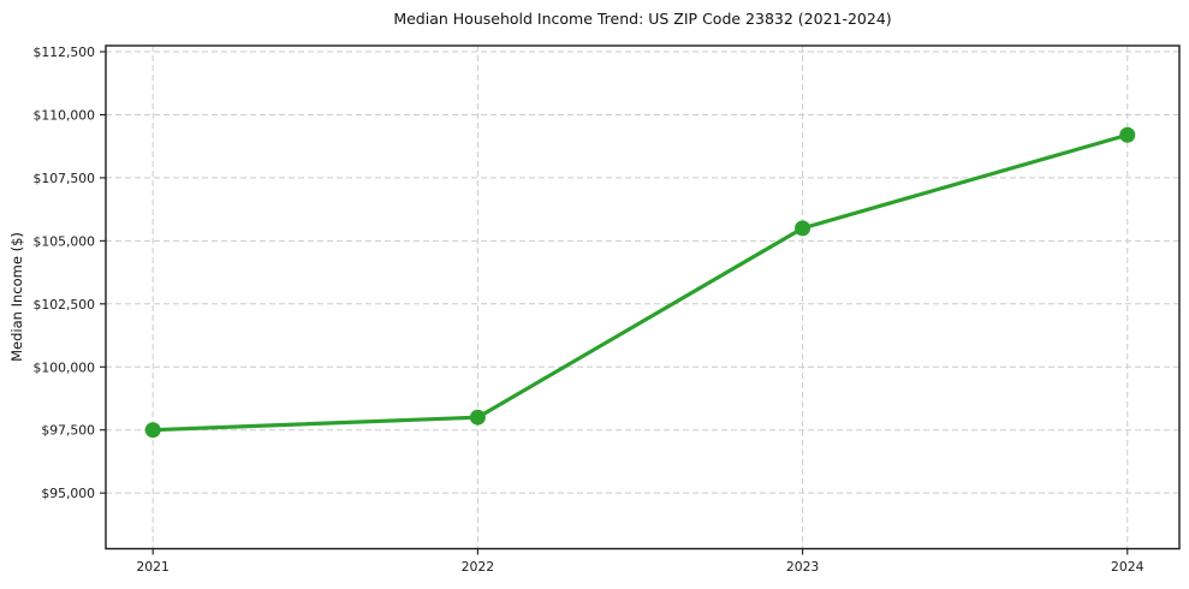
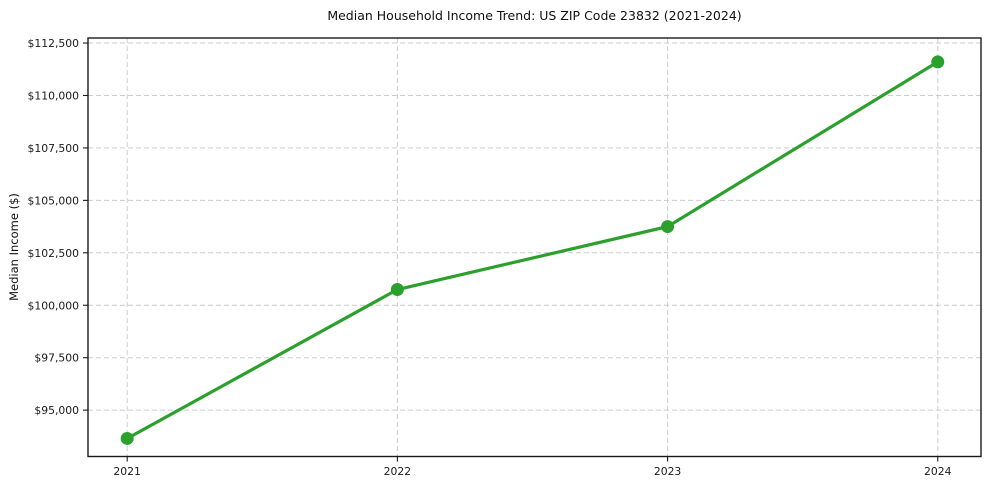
2021: $97500 -> $93600
2022: $98000 -> $100800
2023: $105500 -> $103800
2024: $109200 -> $111600
